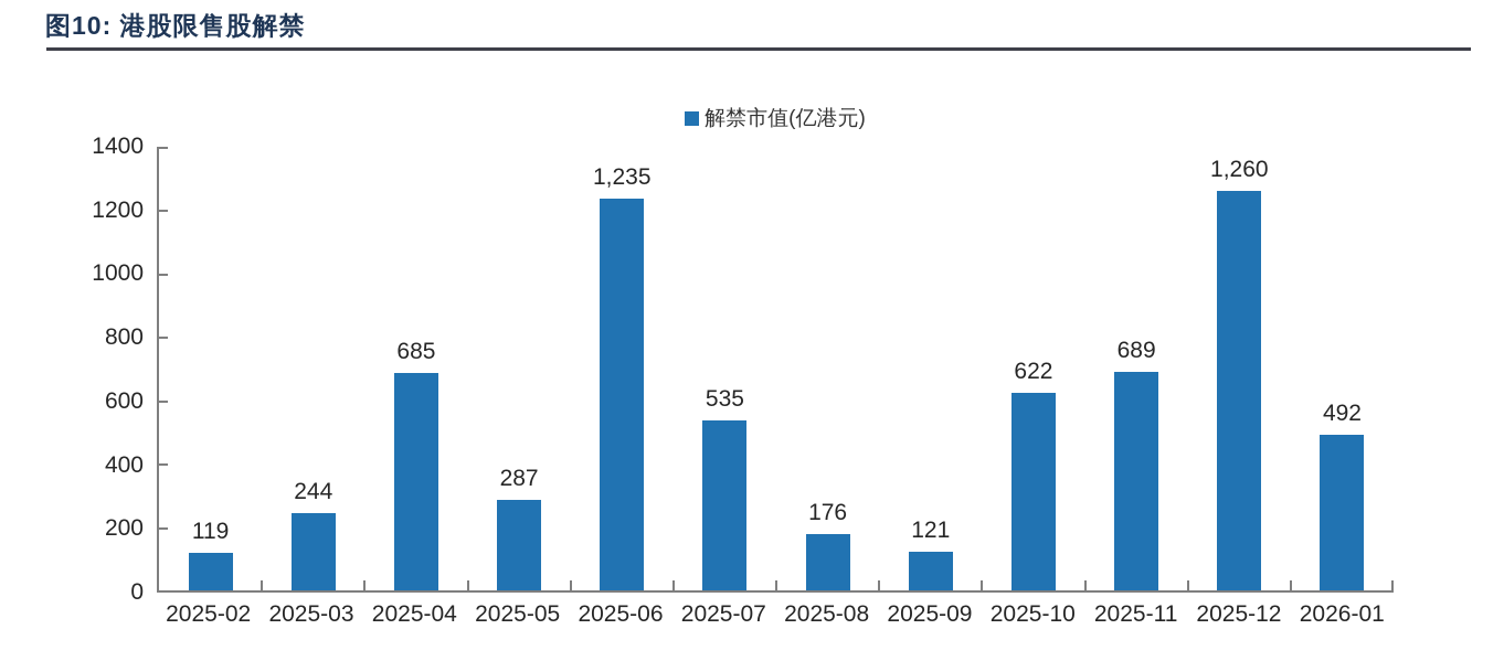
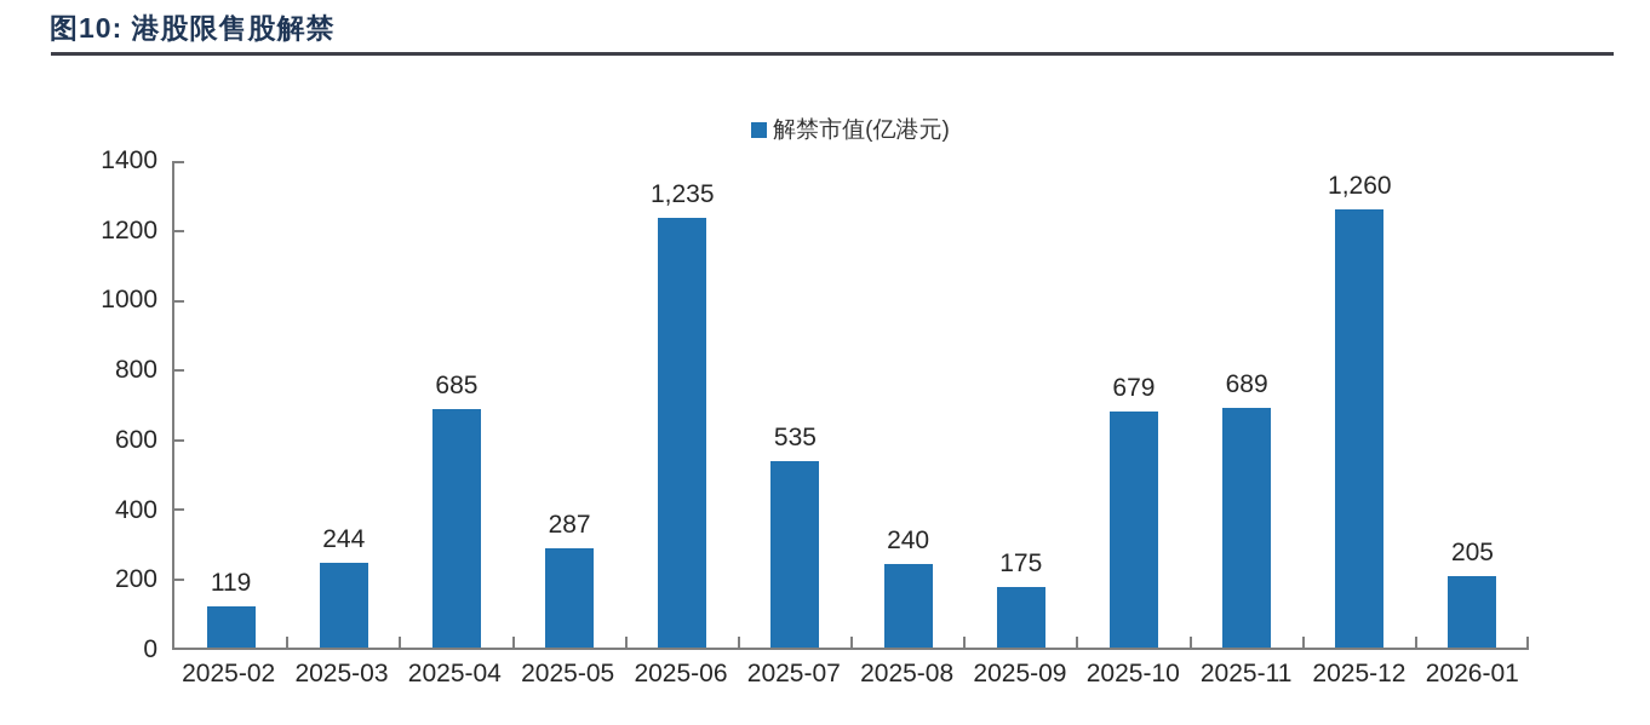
2025-08: 176 -> 240
2025-09: 121 -> 175
2025-10: 622 -> 679
2026-01: 492 -> 205
